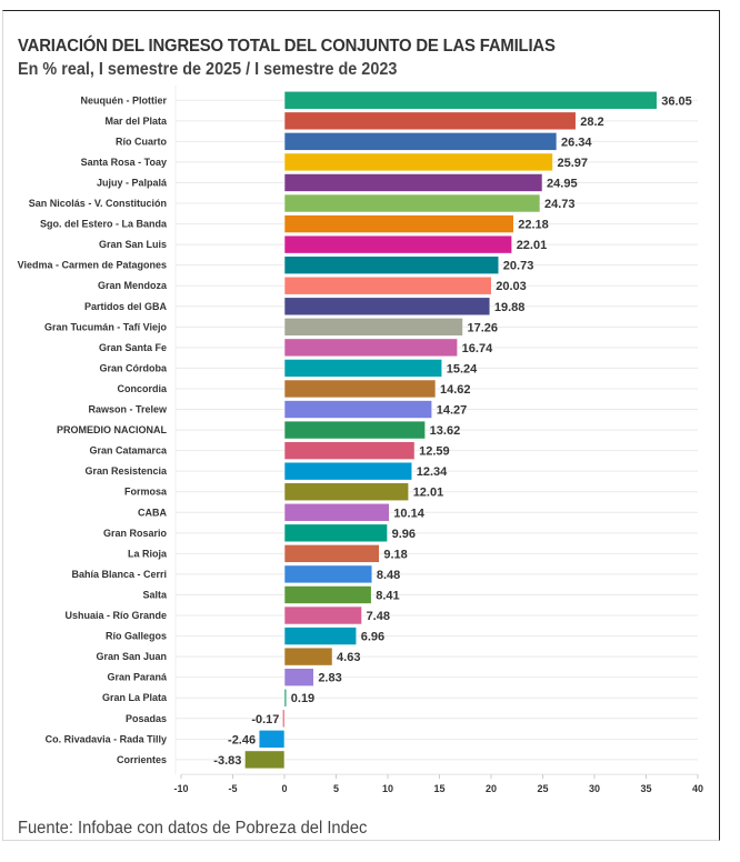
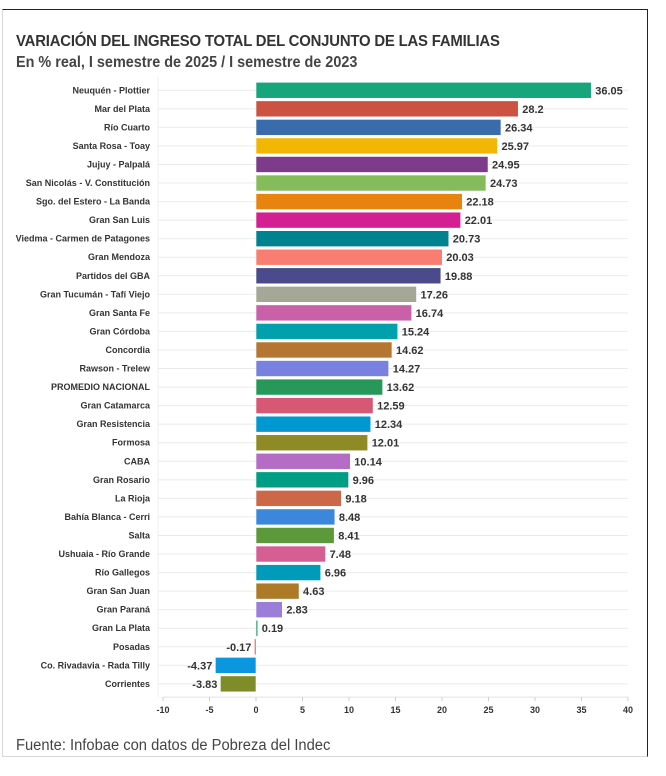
Co. Rivadavia - Rada Tilly: -2.46 -> -4.37
